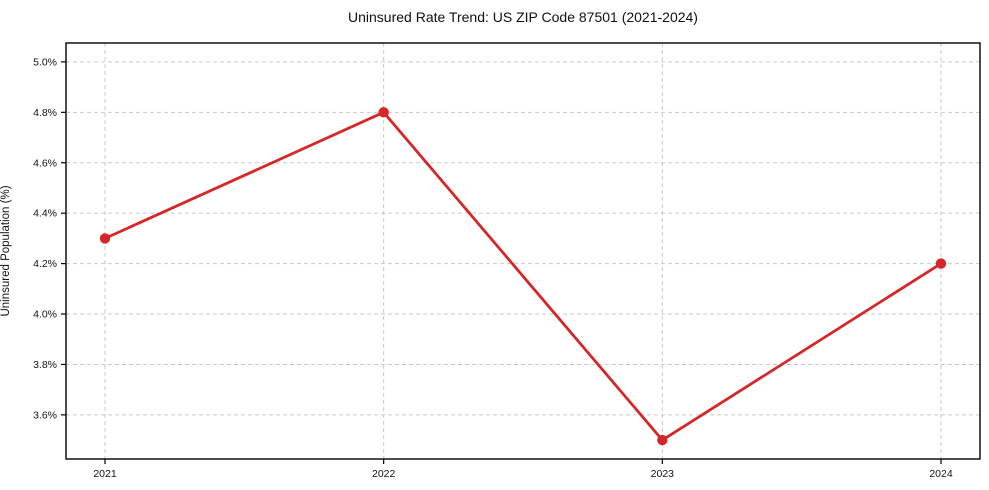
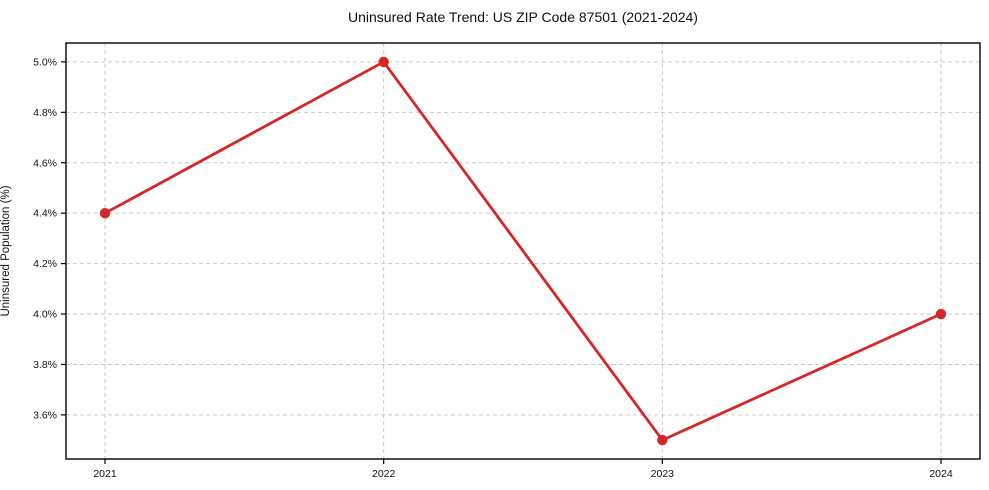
2021: 4.3% -> 4.4%
2022: 4.8% -> 5.0%
2024: 4.2% -> 4.0%
